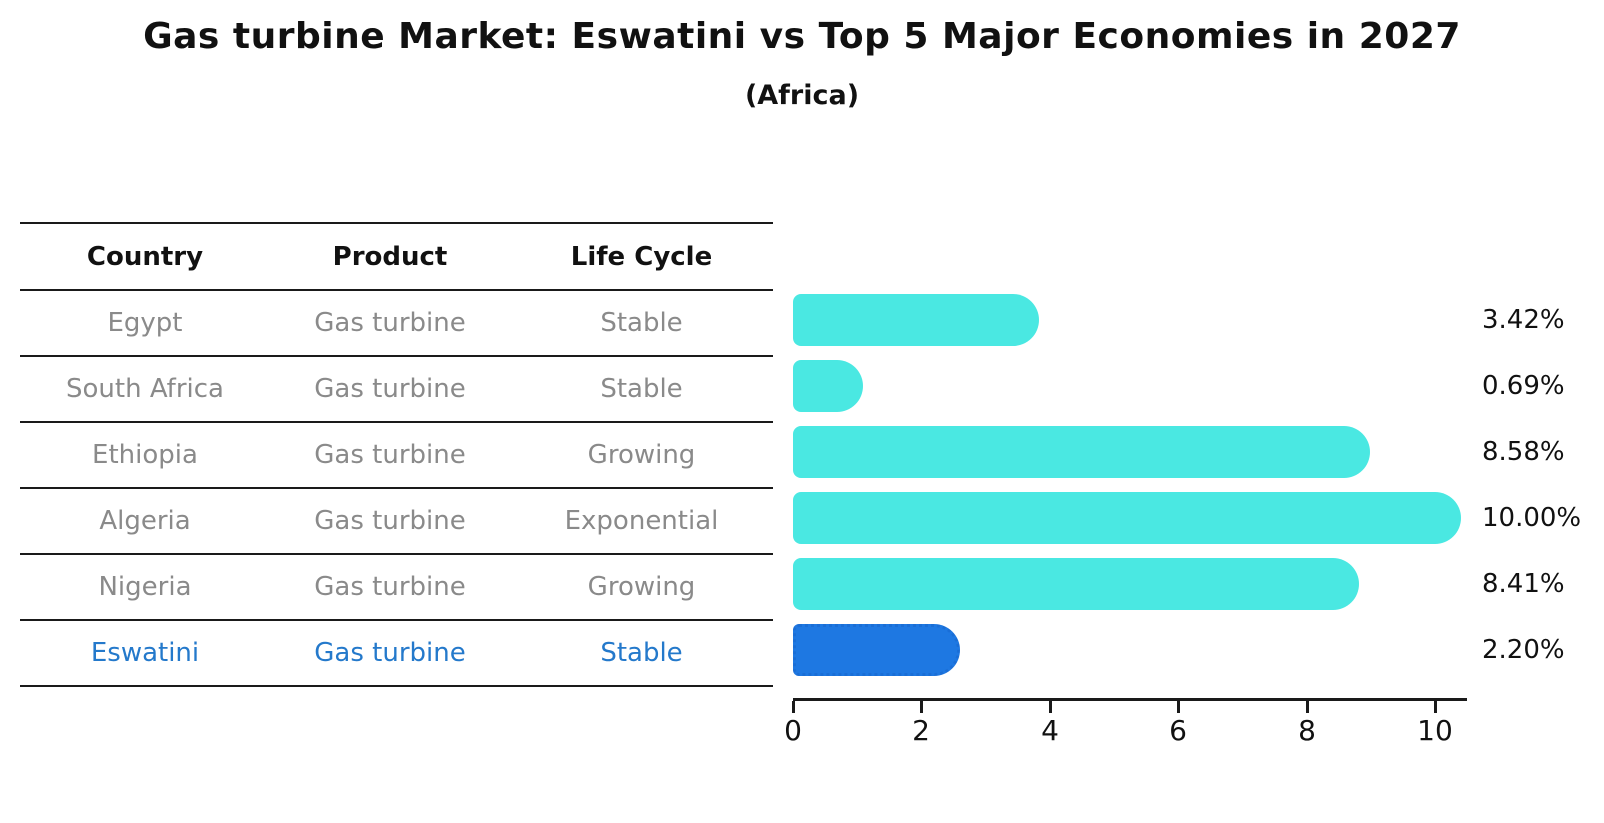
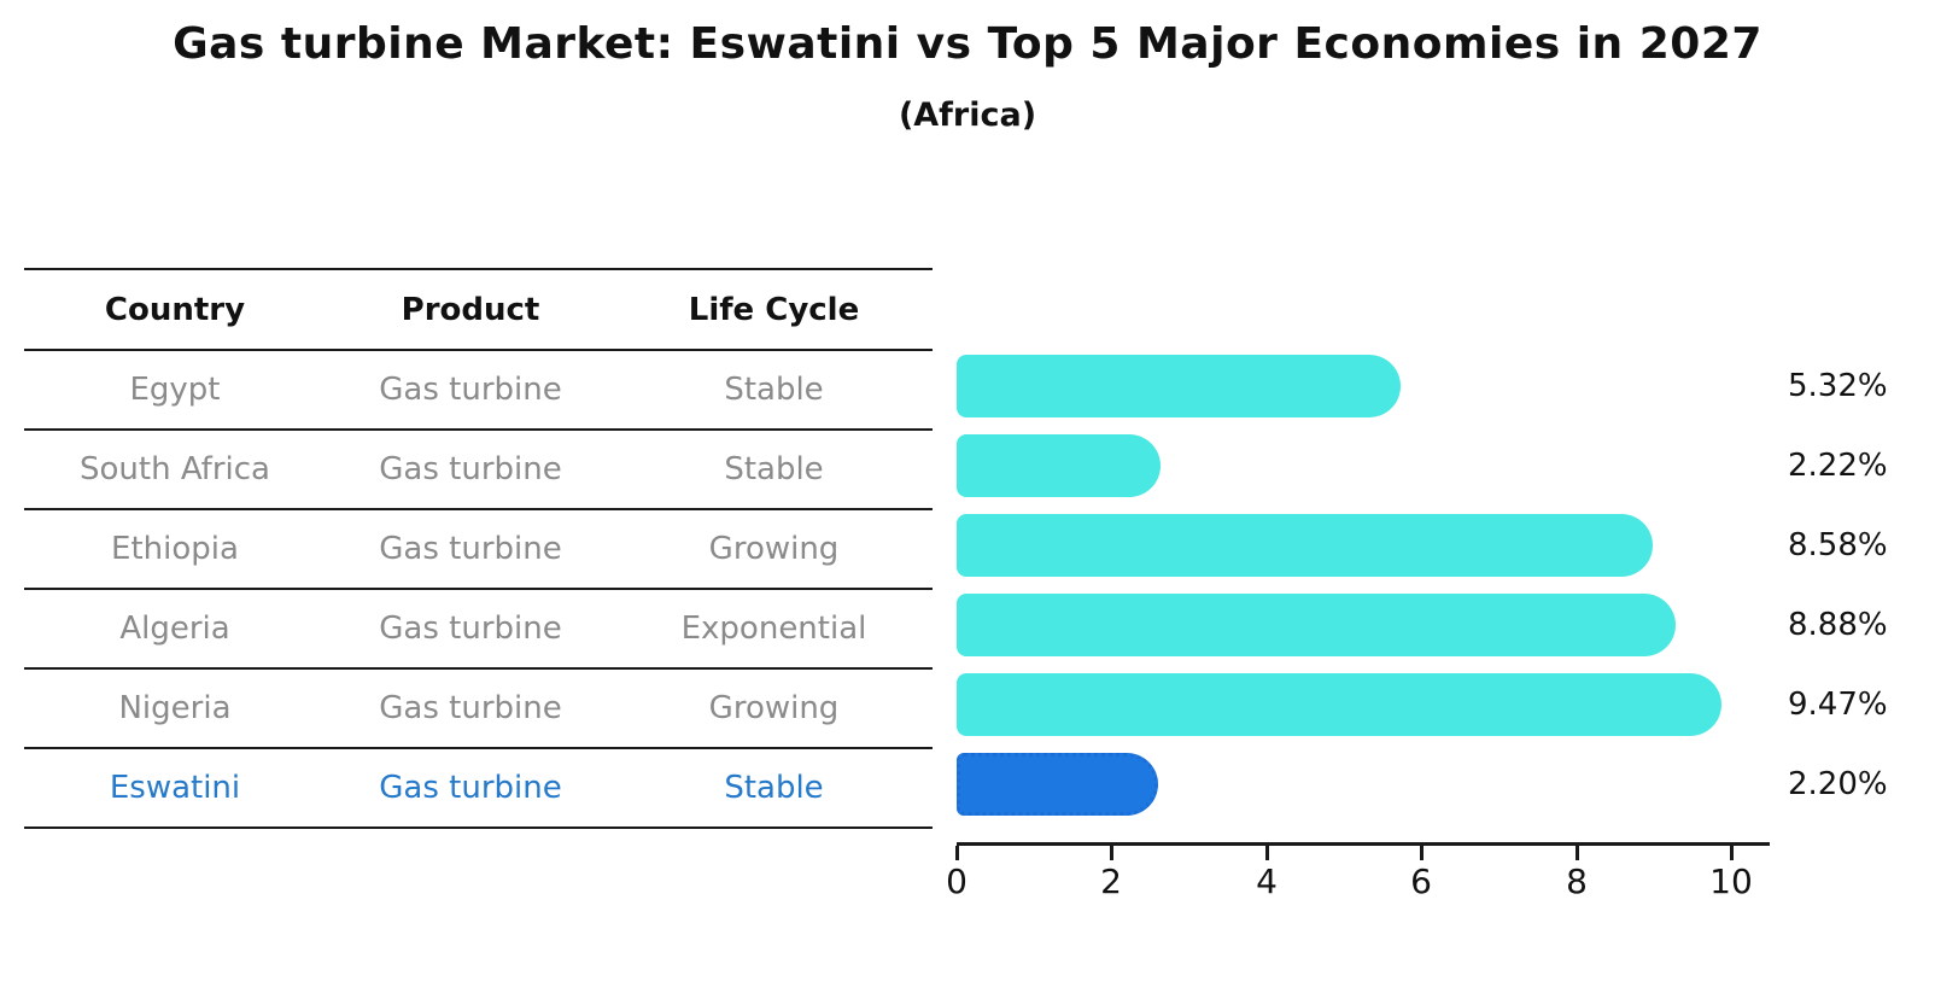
Egypt: 3.42% -> 5.32%
South Africa: 0.69% -> 2.22%
Algeria: 10.00% -> 8.88%
Nigeria: 8.41% -> 9.47%
